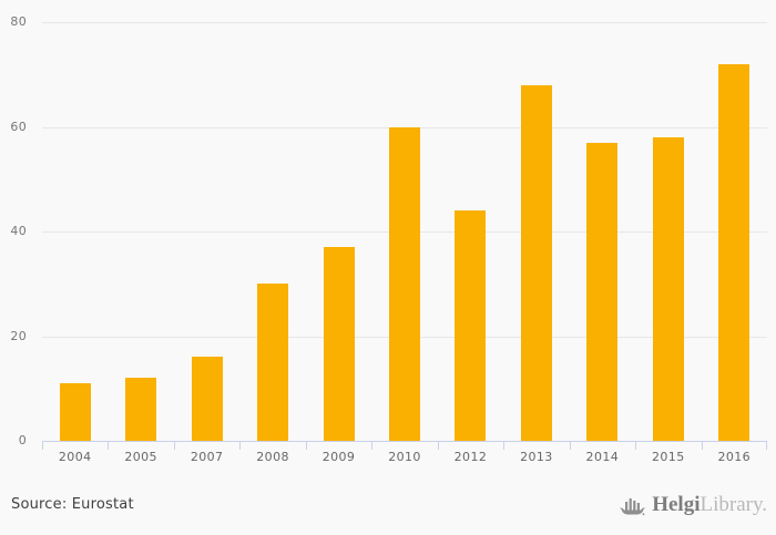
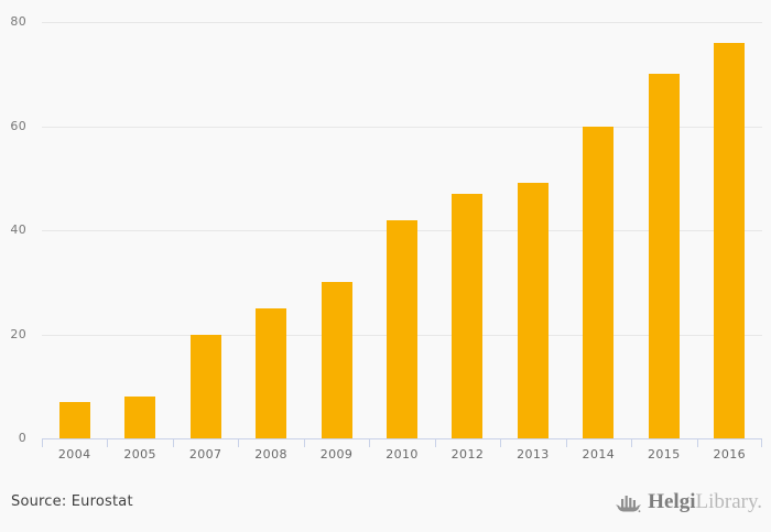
2004: 11 -> 7
2005: 12 -> 8
2007: 16 -> 20
2008: 30 -> 25
2009: 37 -> 30
2010: 60 -> 42
2012: 44 -> 47
2013: 68 -> 49
2014: 57 -> 60
2015: 58 -> 70
2016: 72 -> 76
